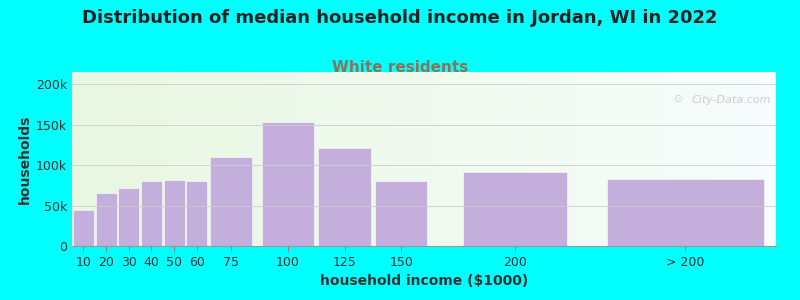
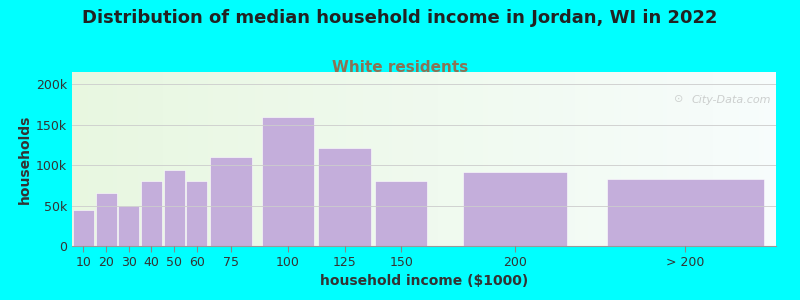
30: 72k -> 50k
50: 82k -> 94k
100: 153k -> 160k
